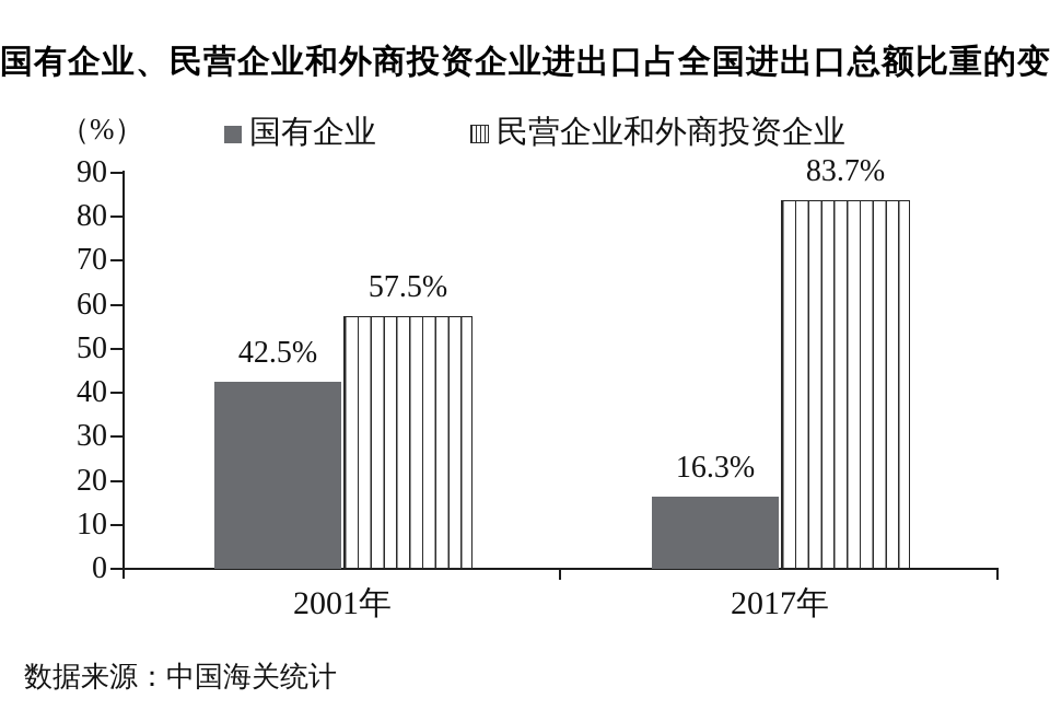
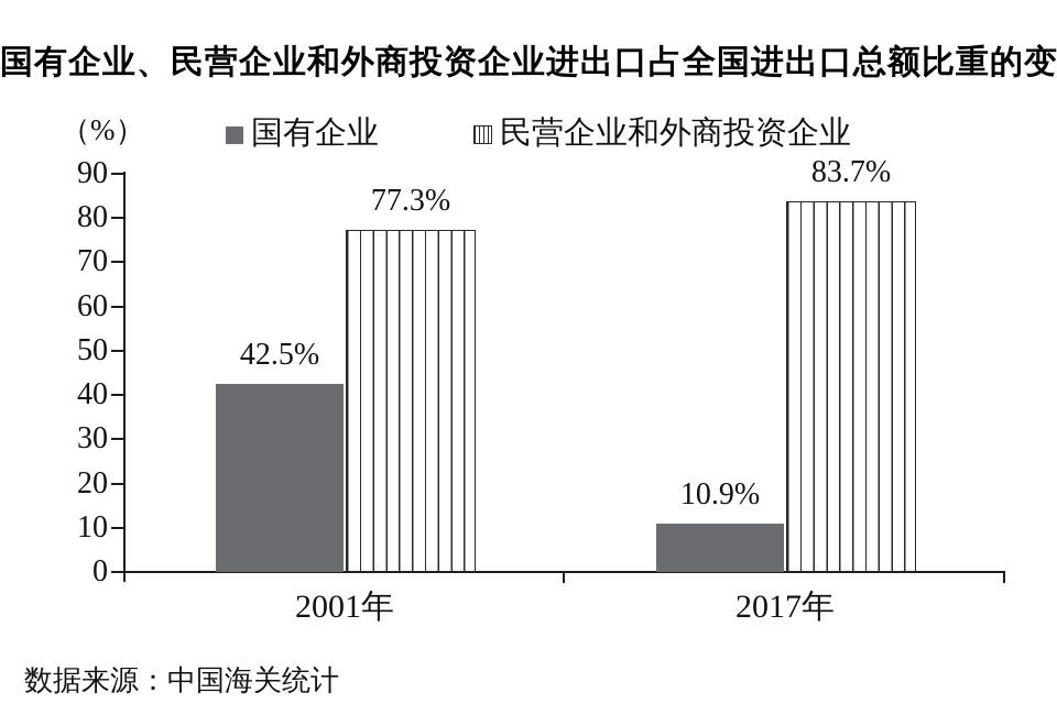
民营企业和外商投资企业/2001年: 57.5% -> 77.3%
国有企业/2017年: 16.3% -> 10.9%
